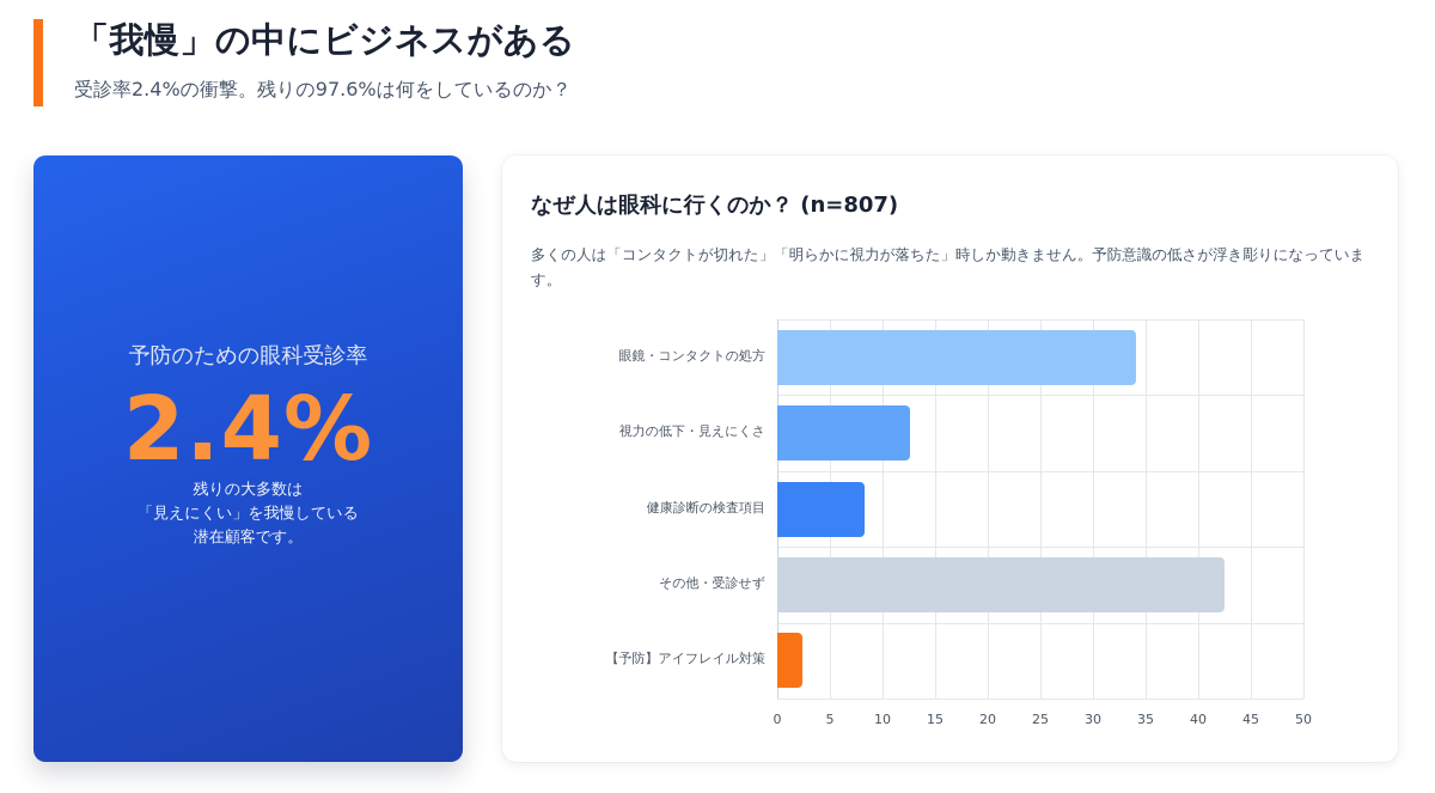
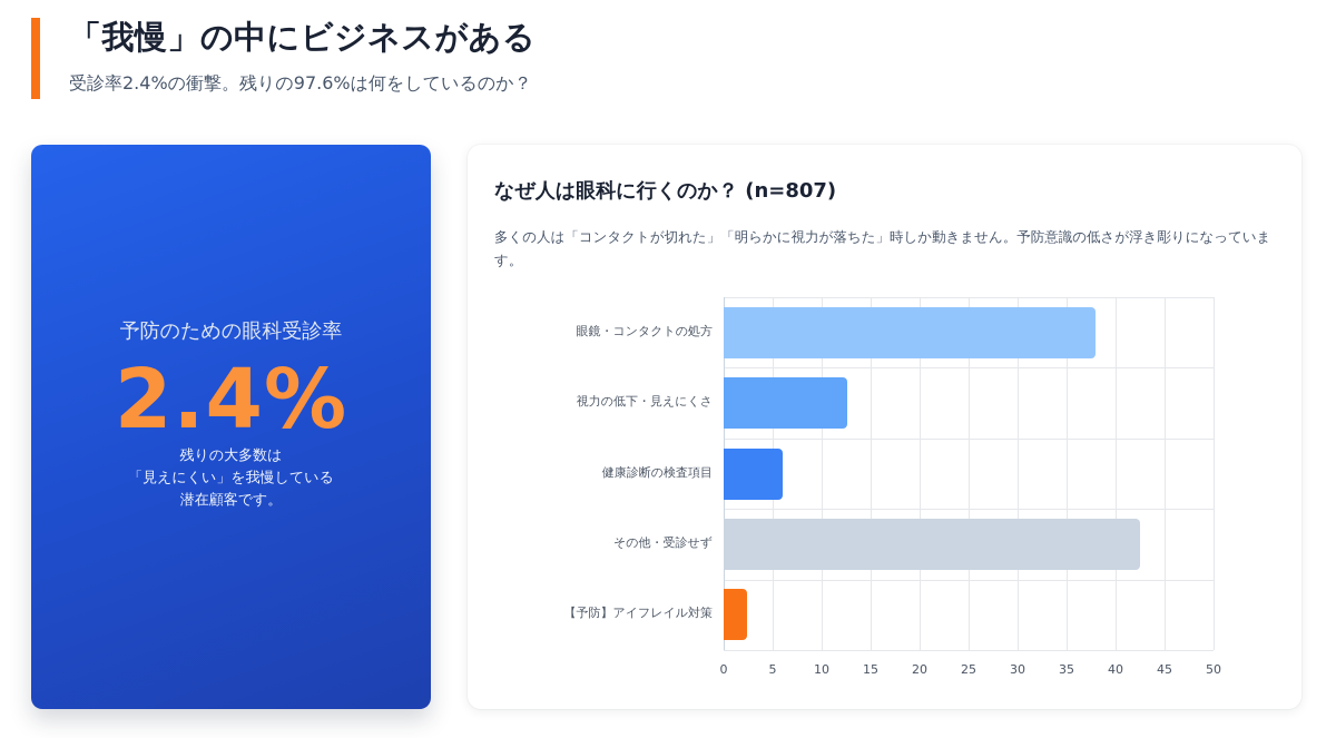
眼鏡・コンタクトの処方: 34 -> 38
健康診断の検査項目: 8 -> 6
